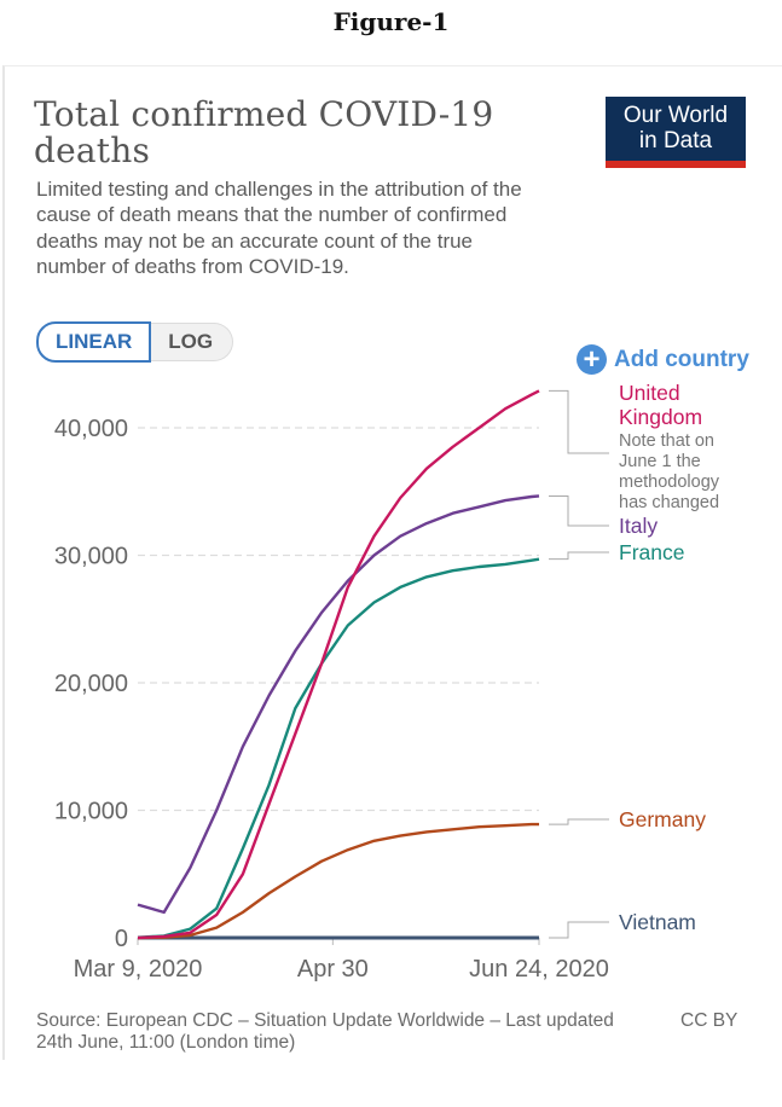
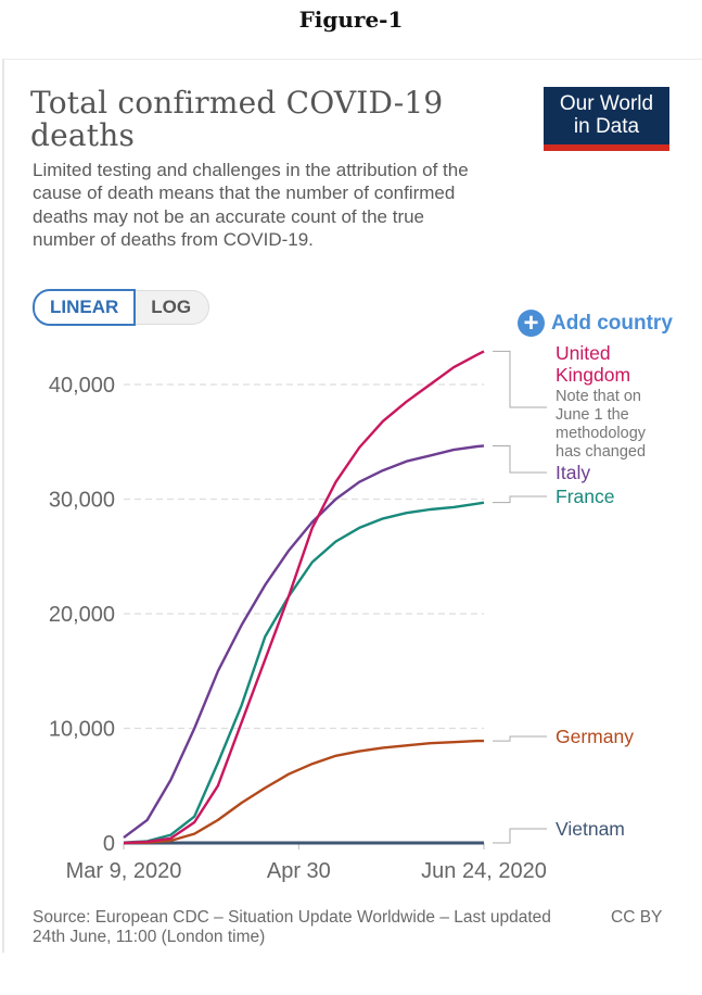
Italy/0: 2600 -> 500
